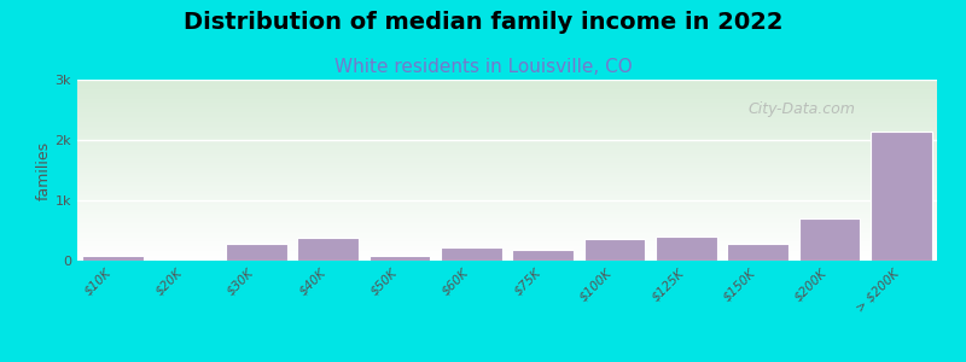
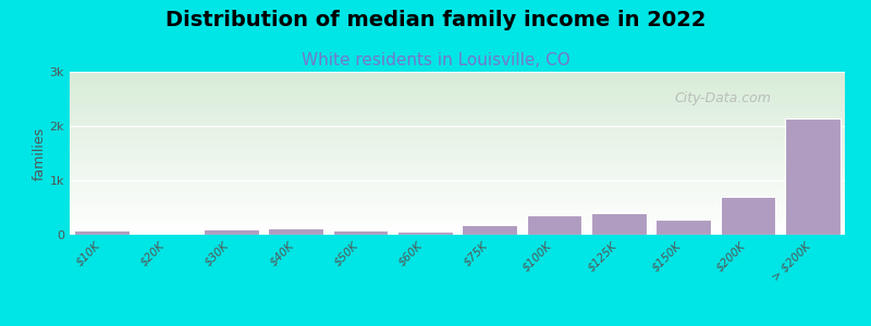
$30K: 0.28k -> 0.10k
$40K: 0.38k -> 0.12k
$60K: 0.22k -> 0.06k
